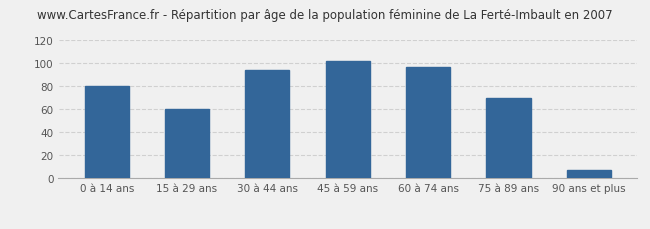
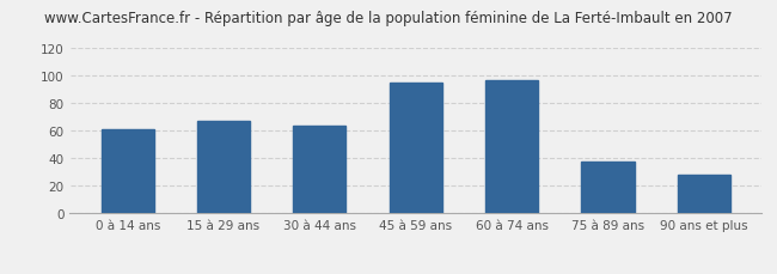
0 à 14 ans: 80 -> 61
15 à 29 ans: 60 -> 67
30 à 44 ans: 94 -> 64
45 à 59 ans: 102 -> 95
75 à 89 ans: 70 -> 38
90 ans et plus: 7 -> 28
